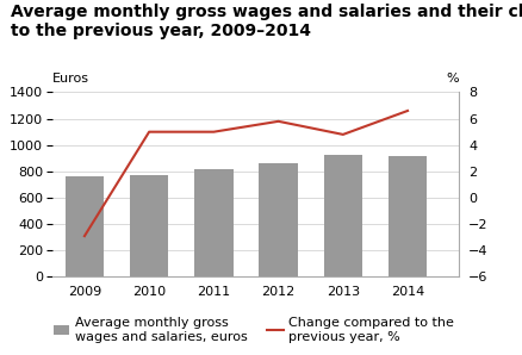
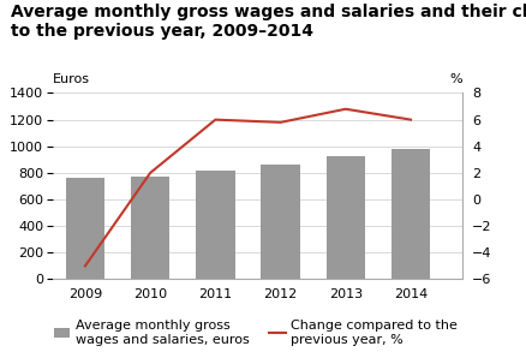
Change compared to the previous year, %/2009: -2.9 -> -5.0
Change compared to the previous year, %/2010: 5.0 -> 2.0
Change compared to the previous year, %/2011: 5.0 -> 6.0
Change compared to the previous year, %/2013: 4.8 -> 6.8
Average monthly gross wages and salaries, euros/2014: 920 -> 980
Change compared to the previous year, %/2014: 6.6 -> 6.0
